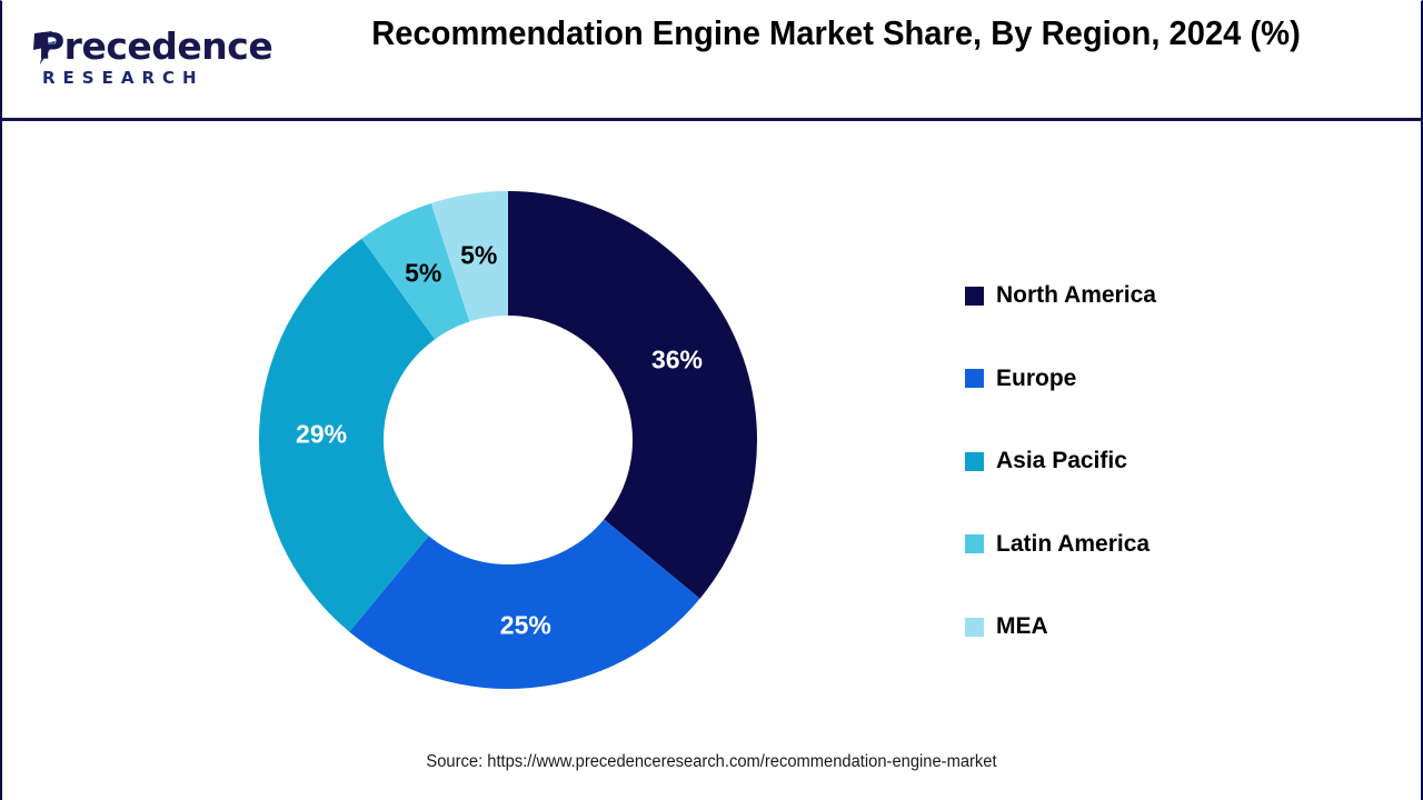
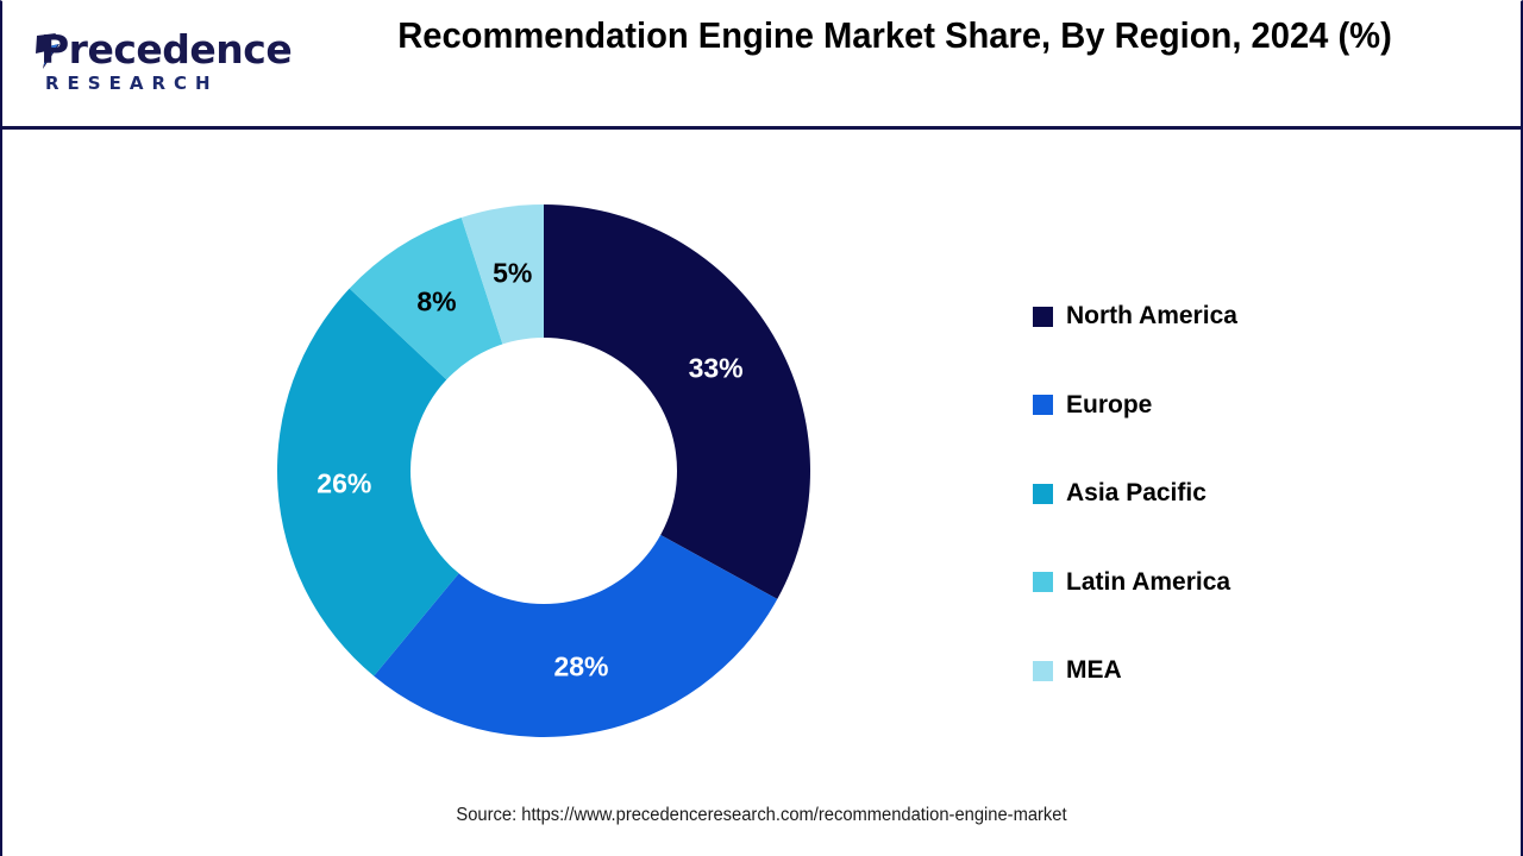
North America: 36% -> 33%
Europe: 25% -> 28%
Asia Pacific: 29% -> 26%
Latin America: 5% -> 8%
